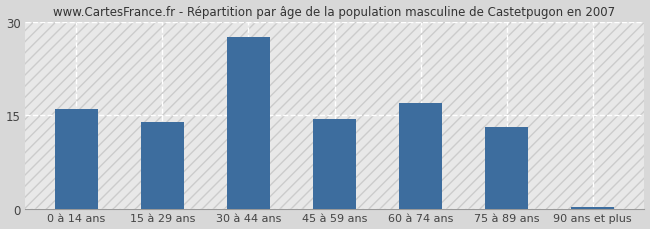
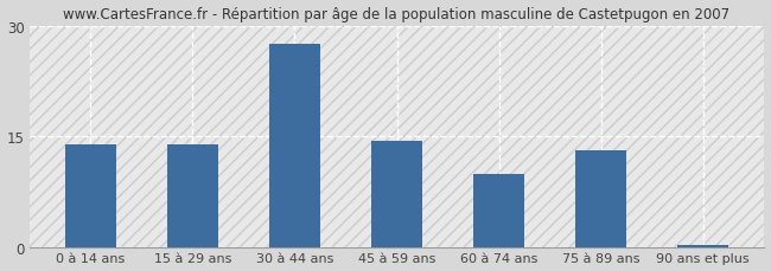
0 à 14 ans: 16.0 -> 14.0
60 à 74 ans: 17.0 -> 10.0
